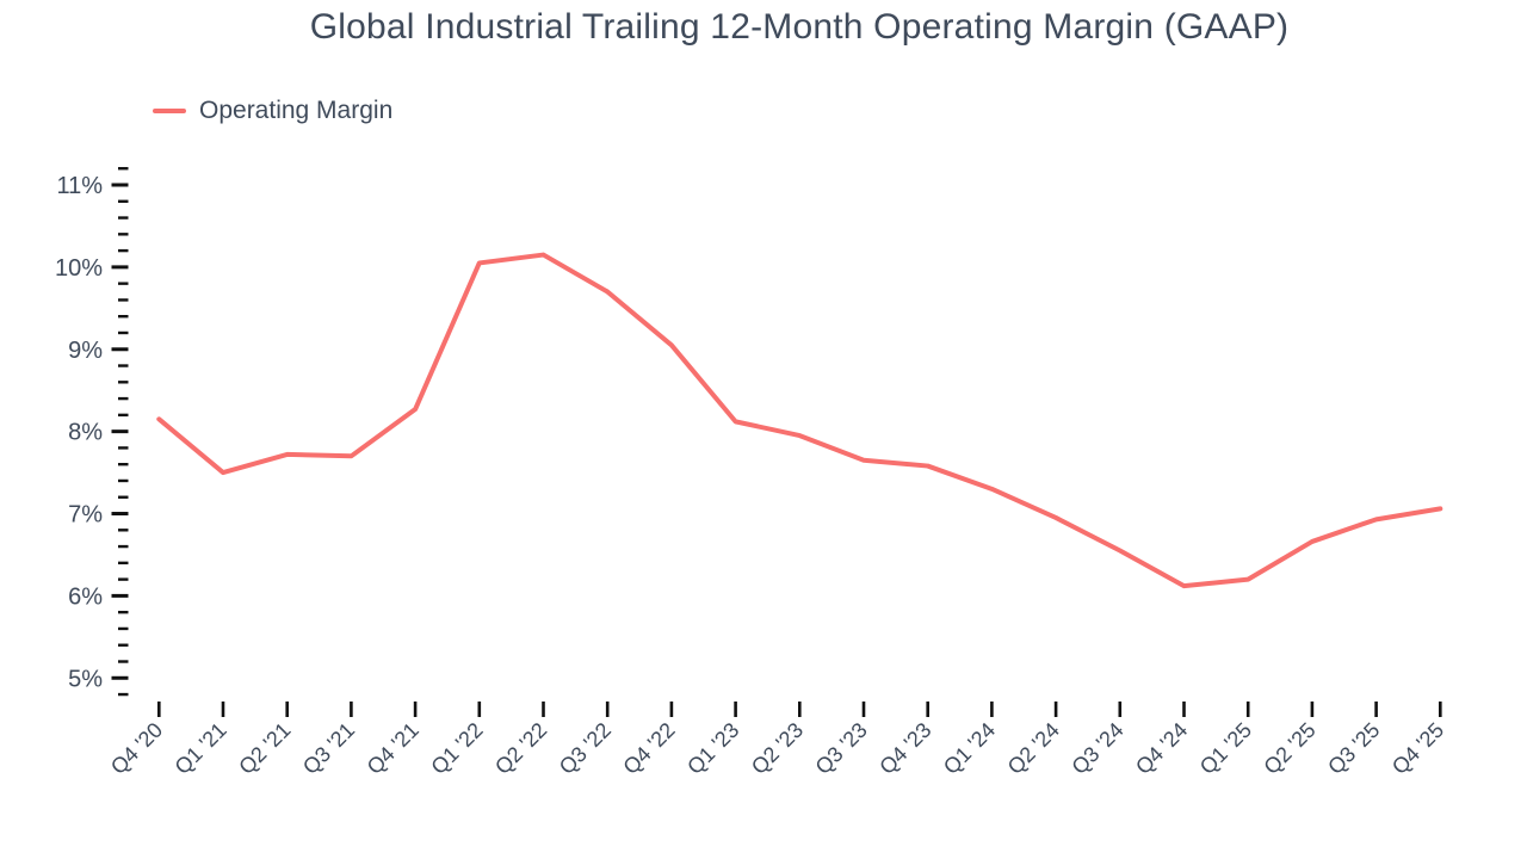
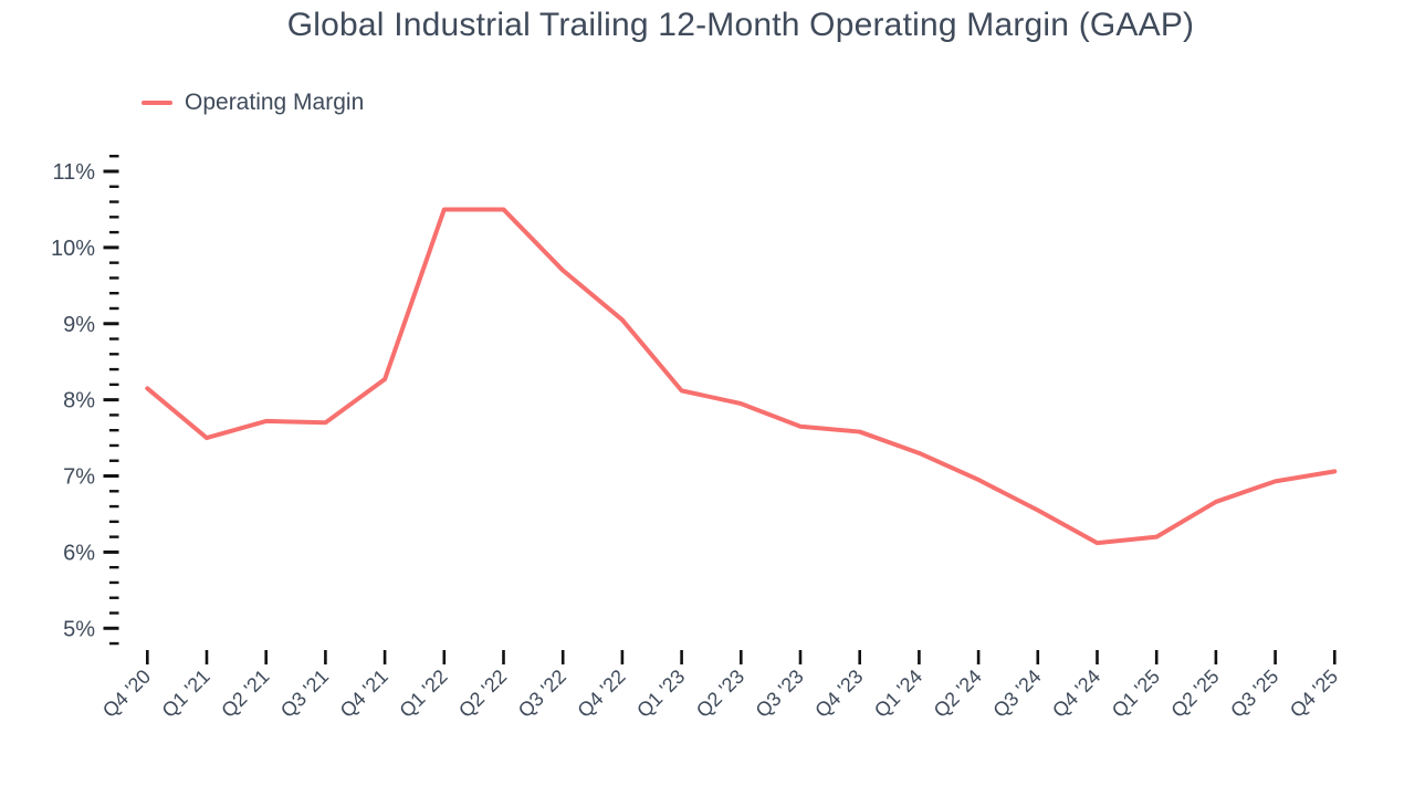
Q1 '22: 10.1% -> 10.5%
Q2 '22: 10.2% -> 10.5%
